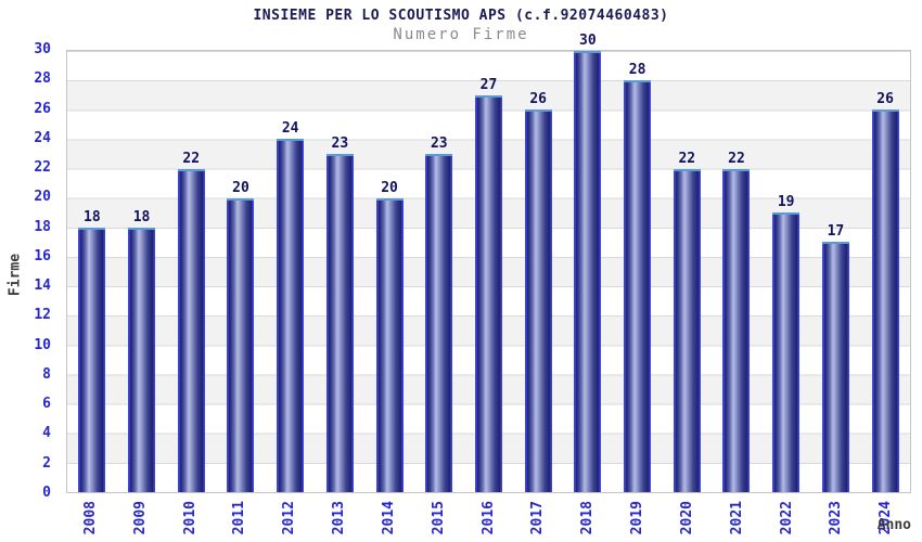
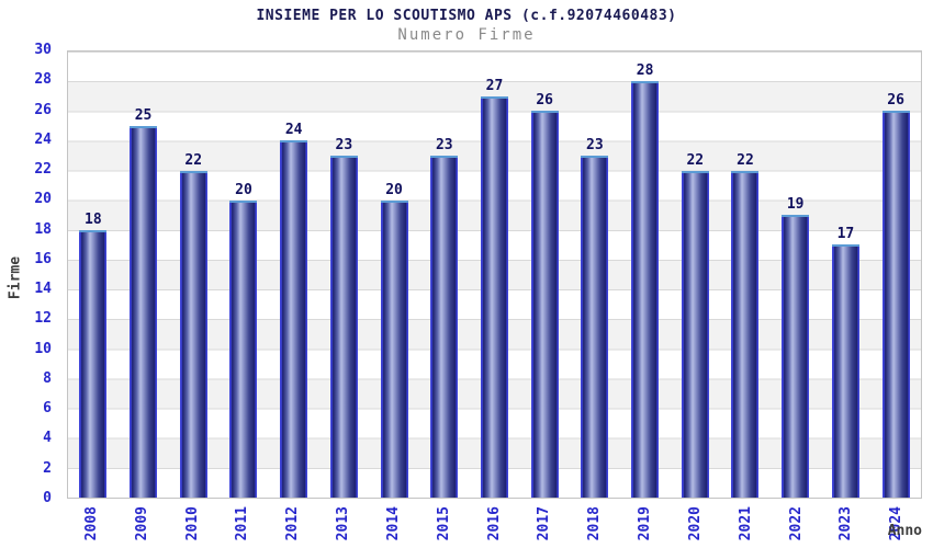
2009: 18 -> 25
2018: 30 -> 23
